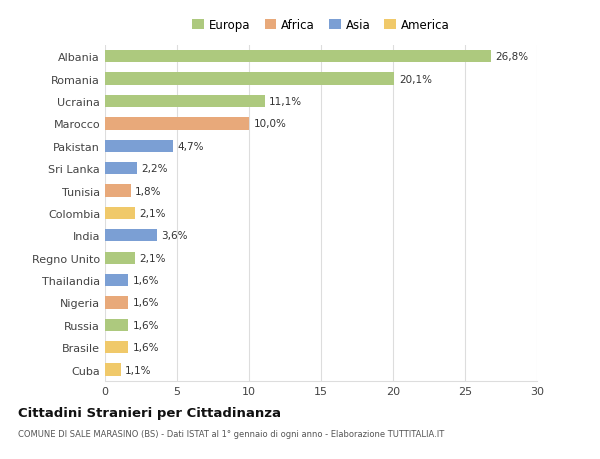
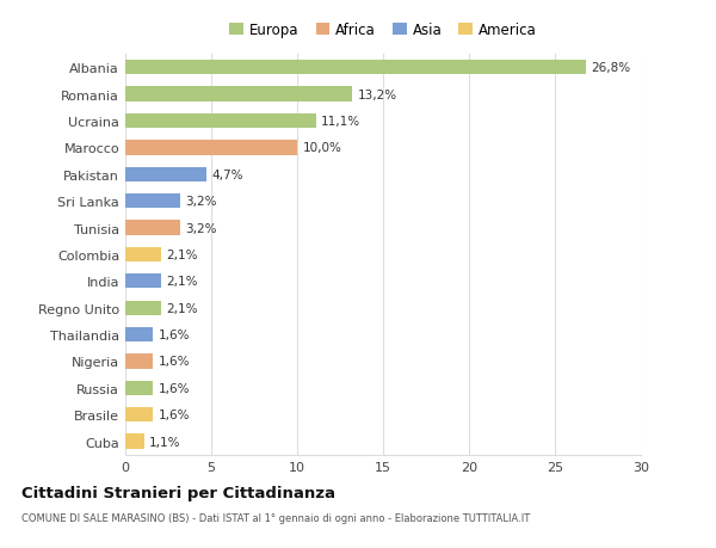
Romania: 20,1% -> 13,2%
Sri Lanka: 2,2% -> 3,2%
Tunisia: 1,8% -> 3,2%
India: 3,6% -> 2,1%
